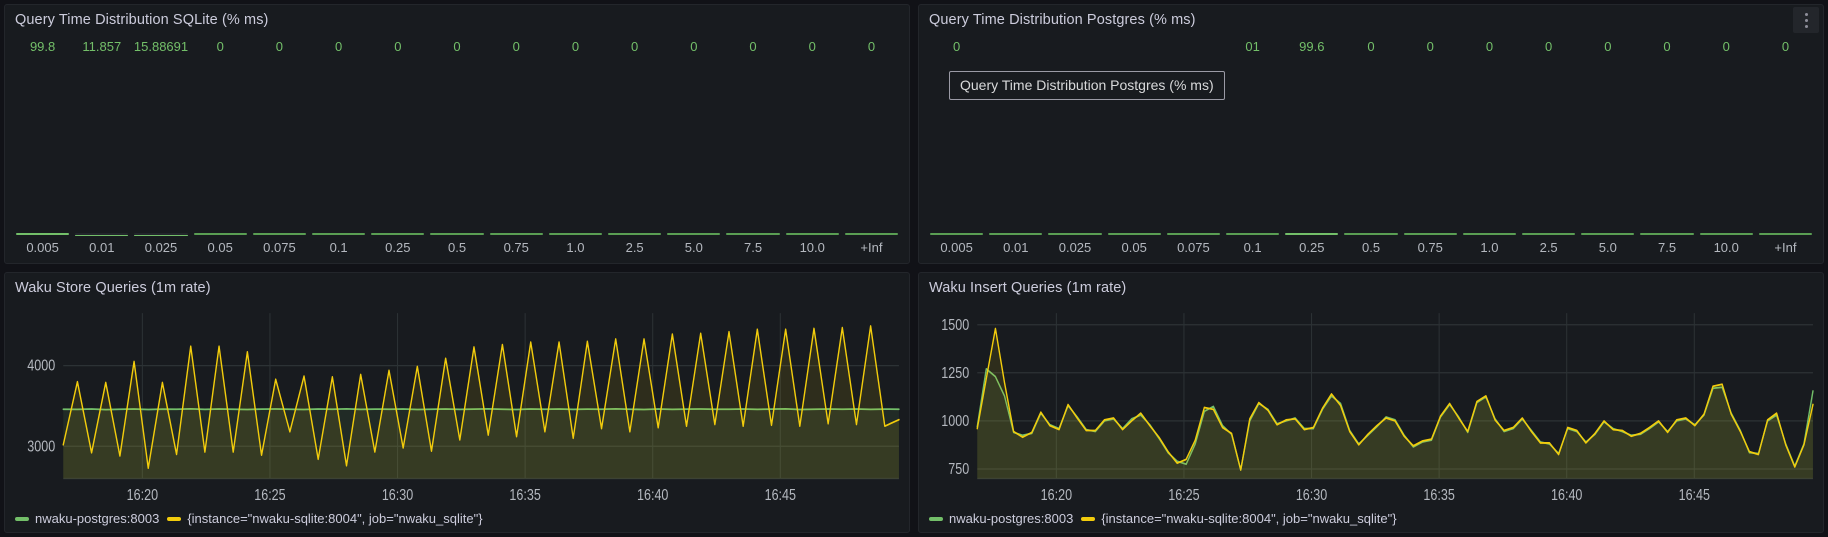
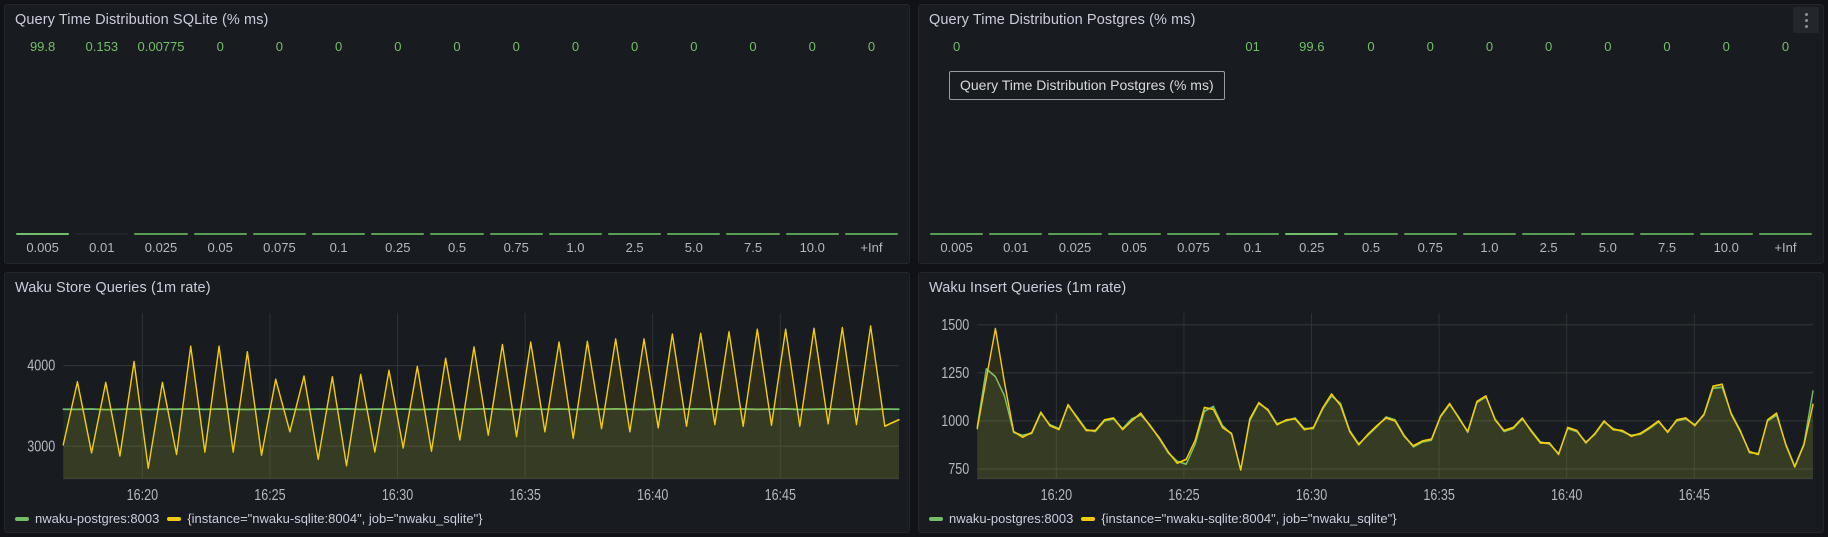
Query Time Distribution SQLite (% ms)/0.01: 11.857 -> 0.153
Query Time Distribution SQLite (% ms)/0.025: 15.88691 -> 0.00775
